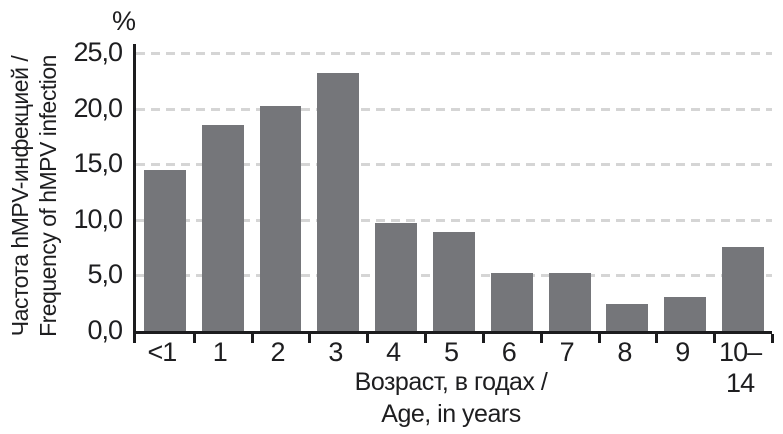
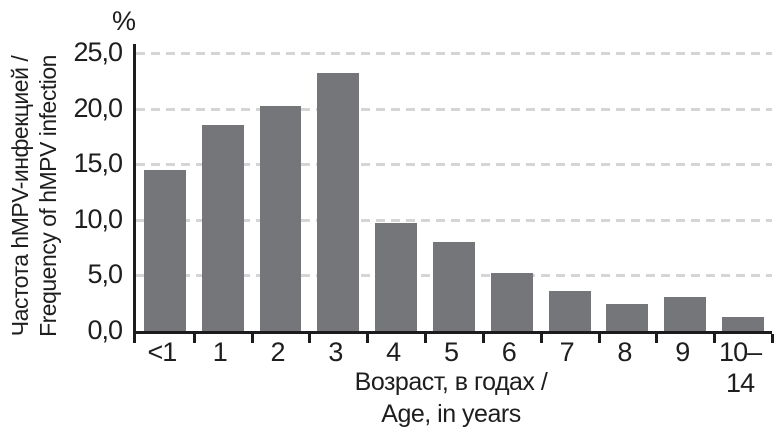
5: 8,9 -> 8,0
7: 5,2 -> 3,6
10–14: 7,6 -> 1,3
